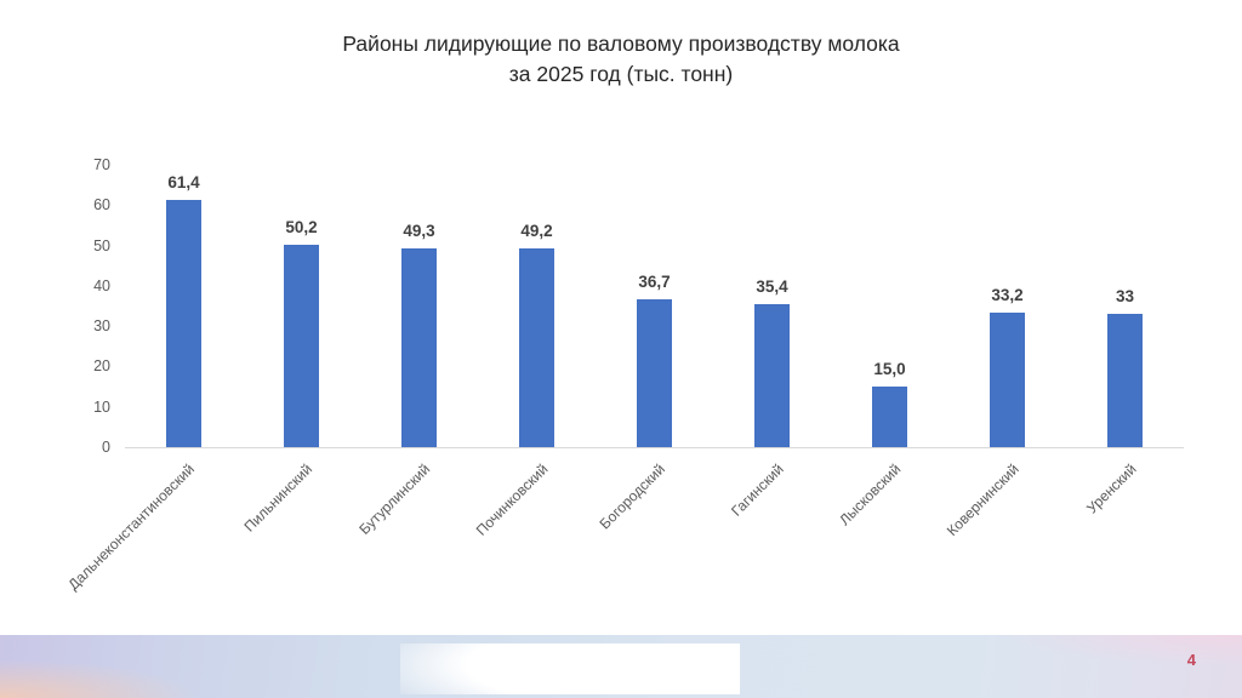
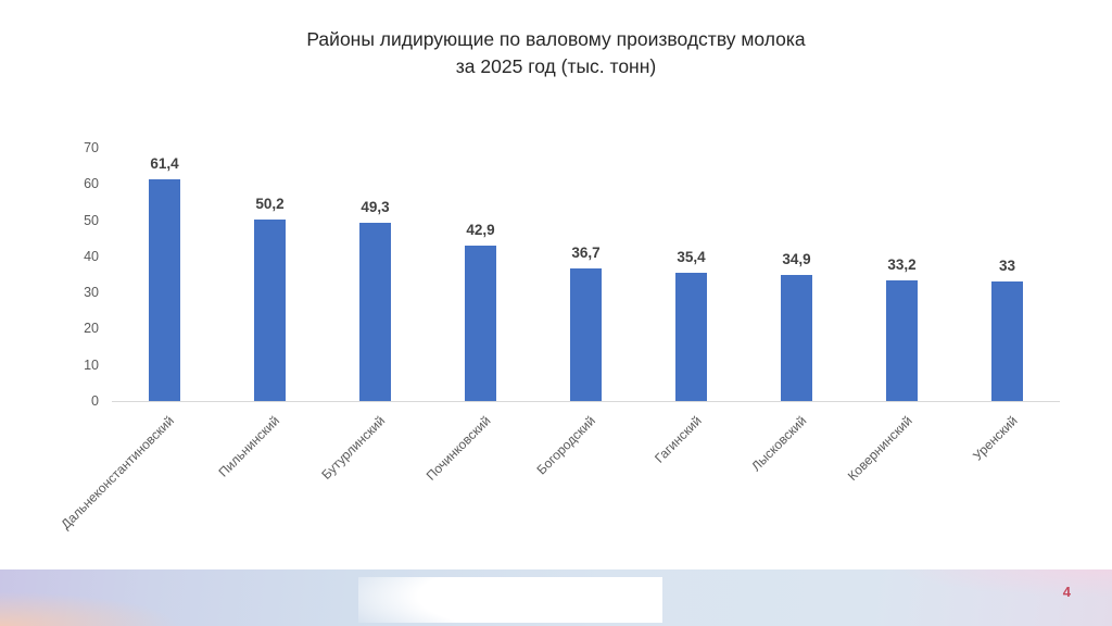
Починковский: 49,2 -> 42,9
Лысковский: 15,0 -> 34,9
